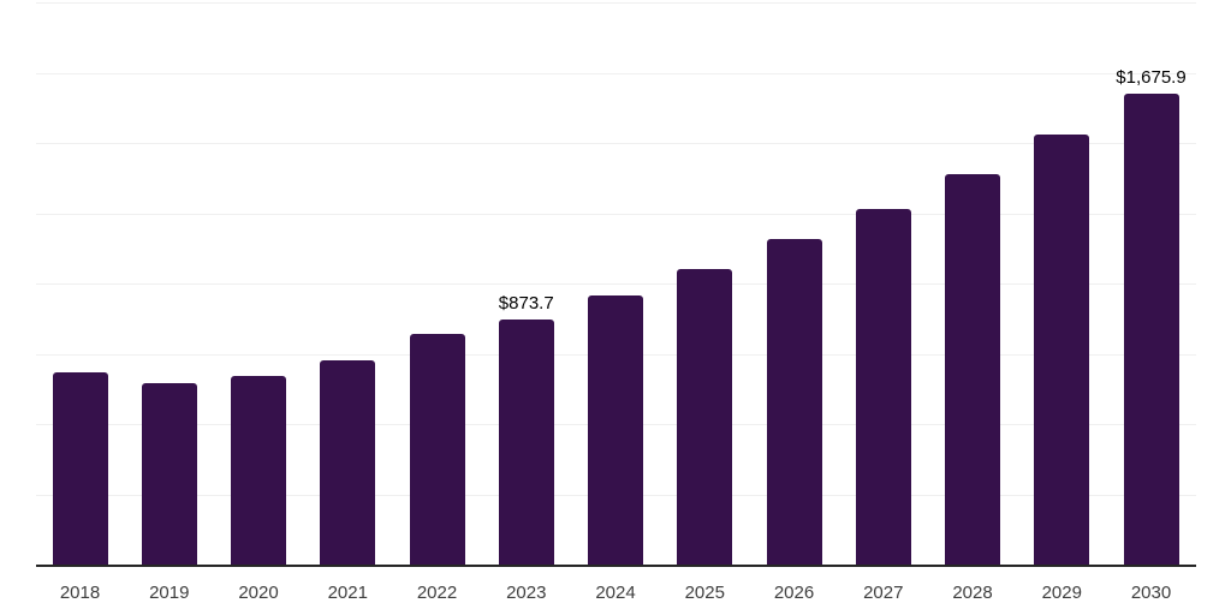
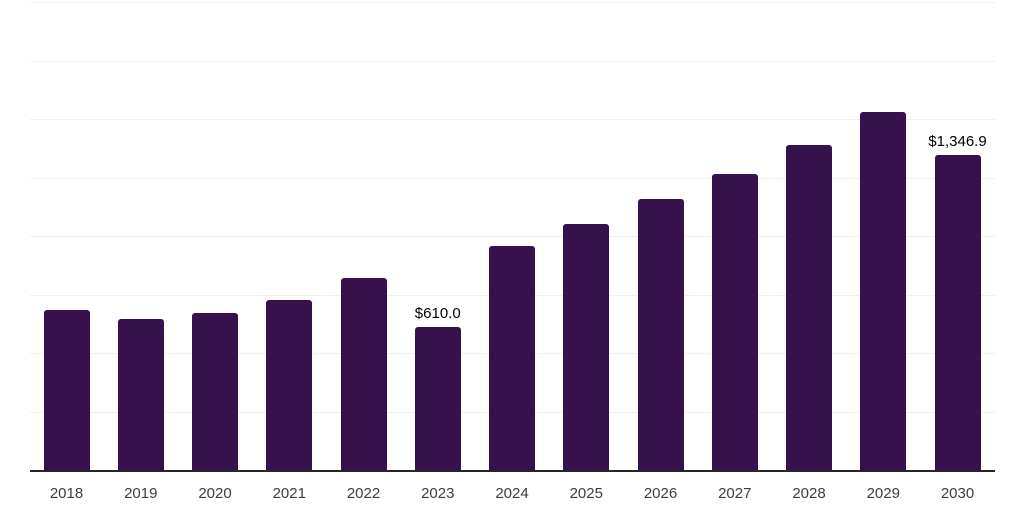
2023: $873.7 -> $610.0
2030: $1,675.9 -> $1,346.9
